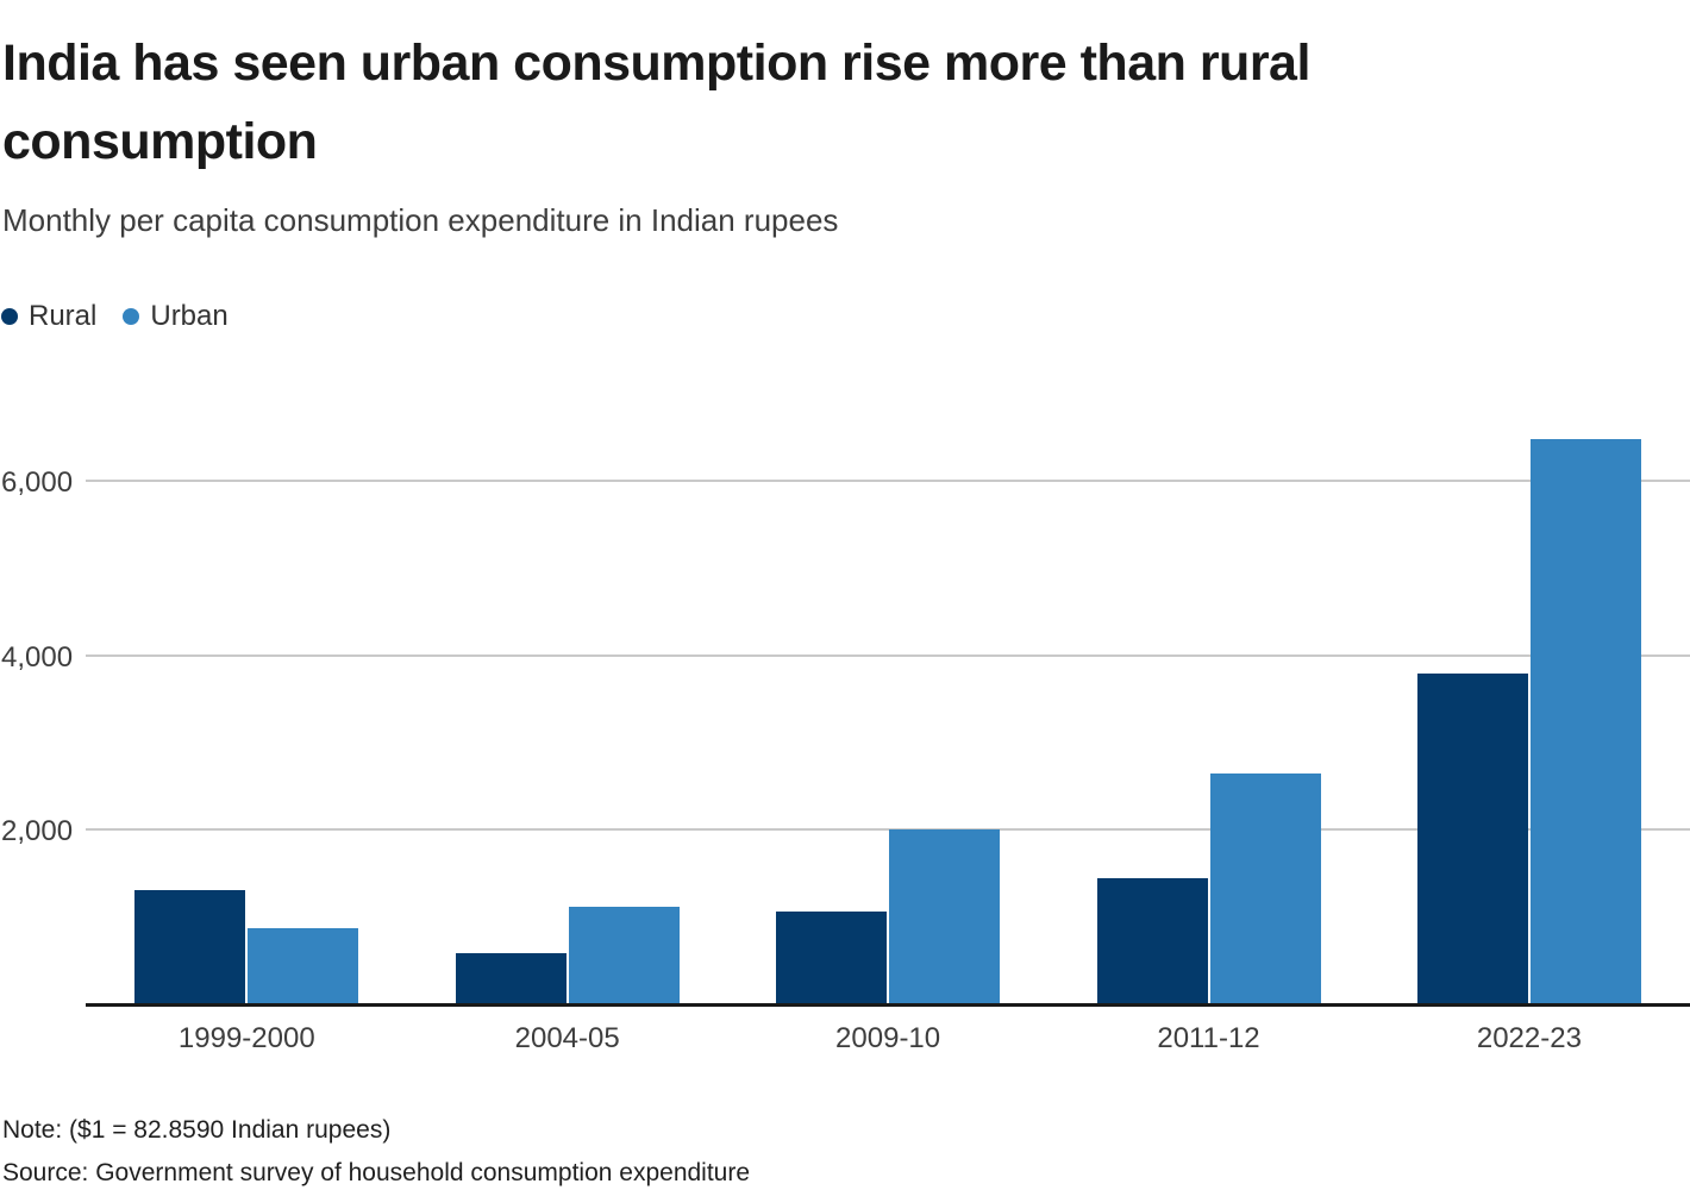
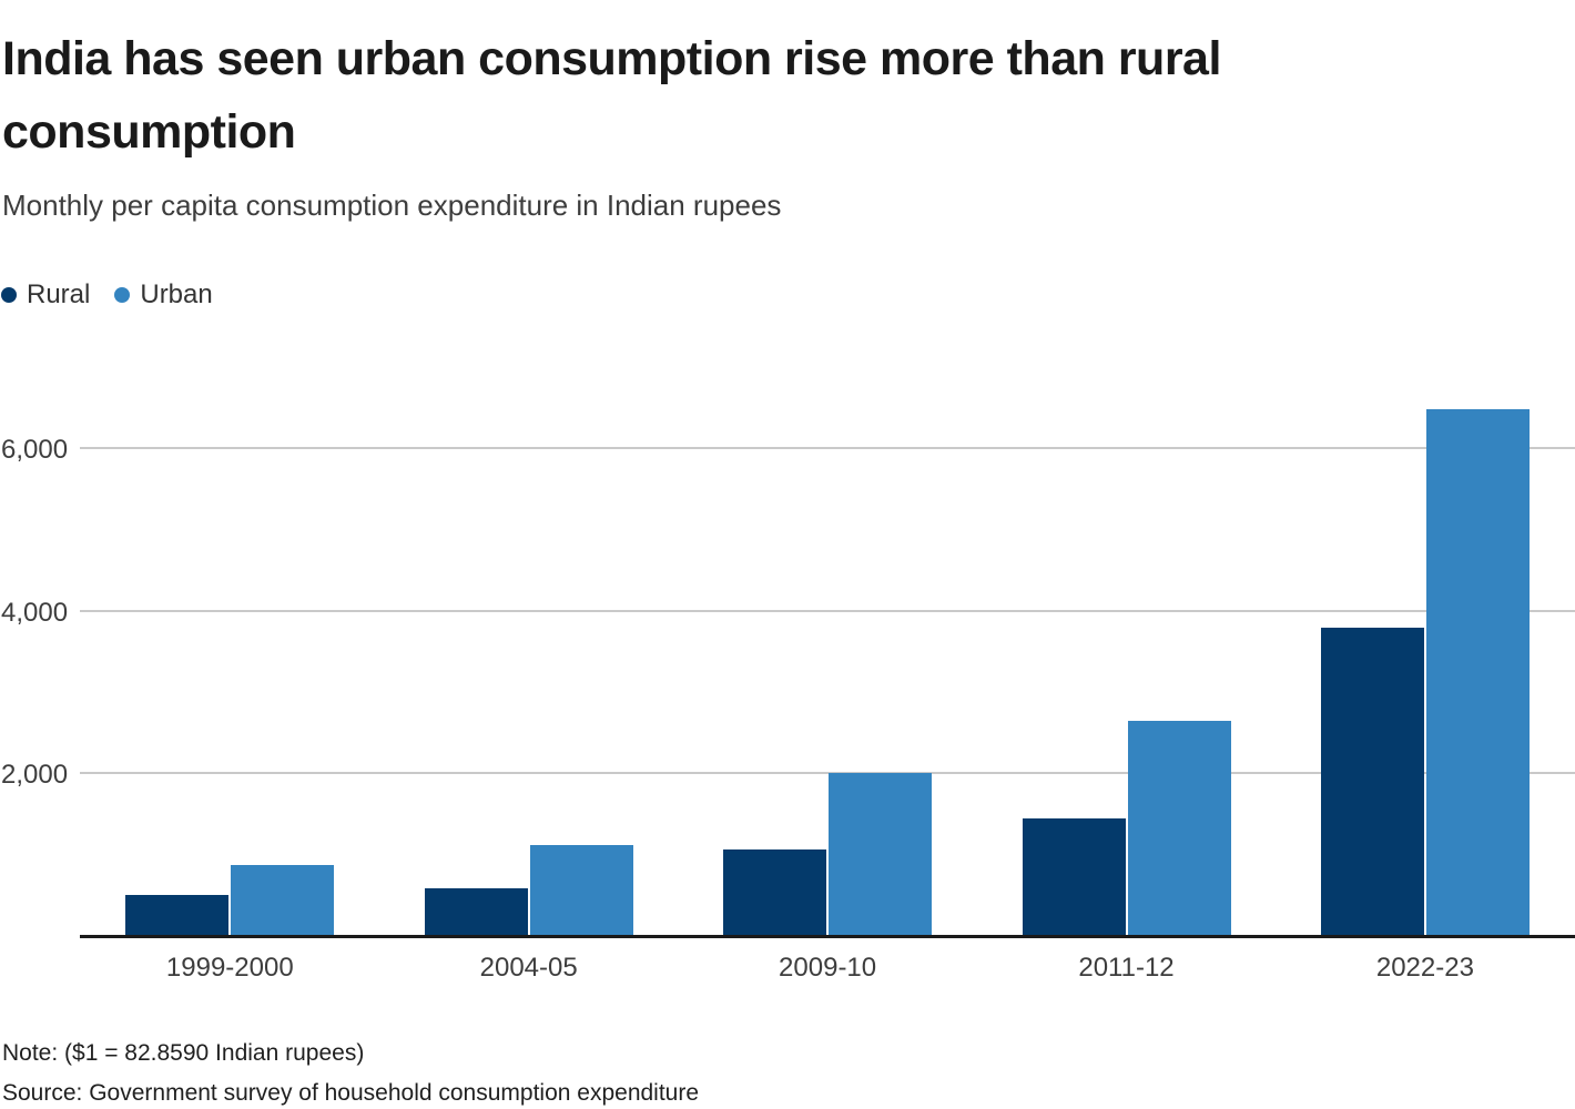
Rural/1999-2000: 1300 -> 500
